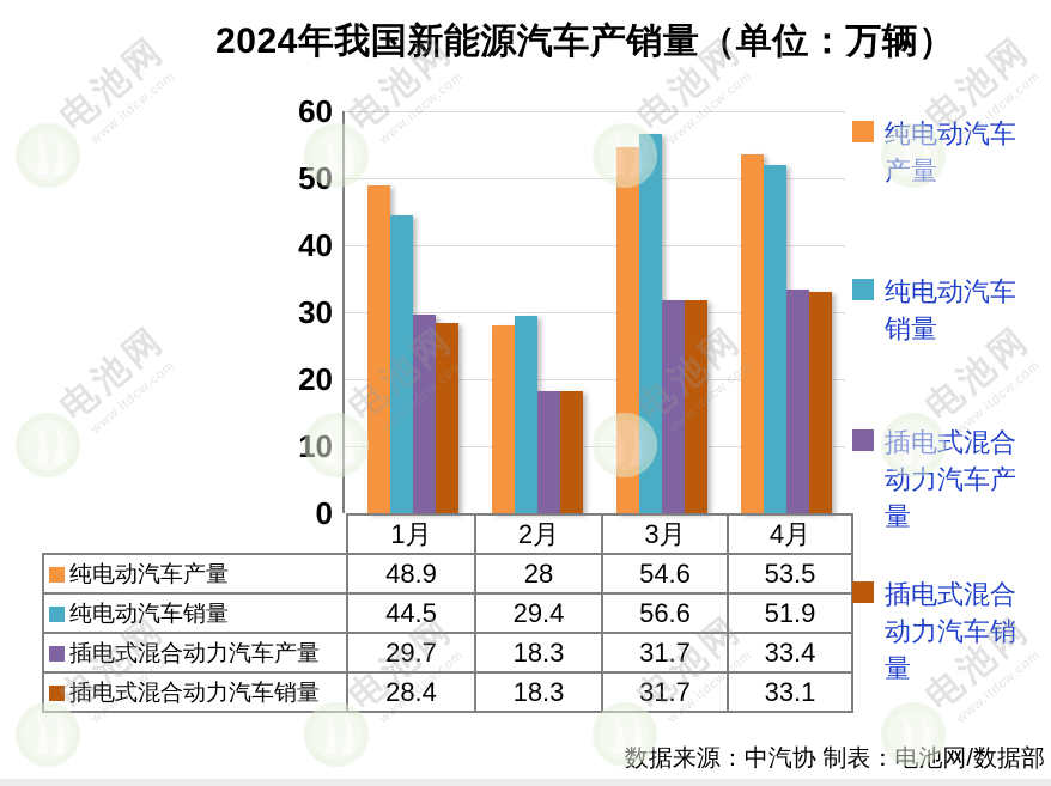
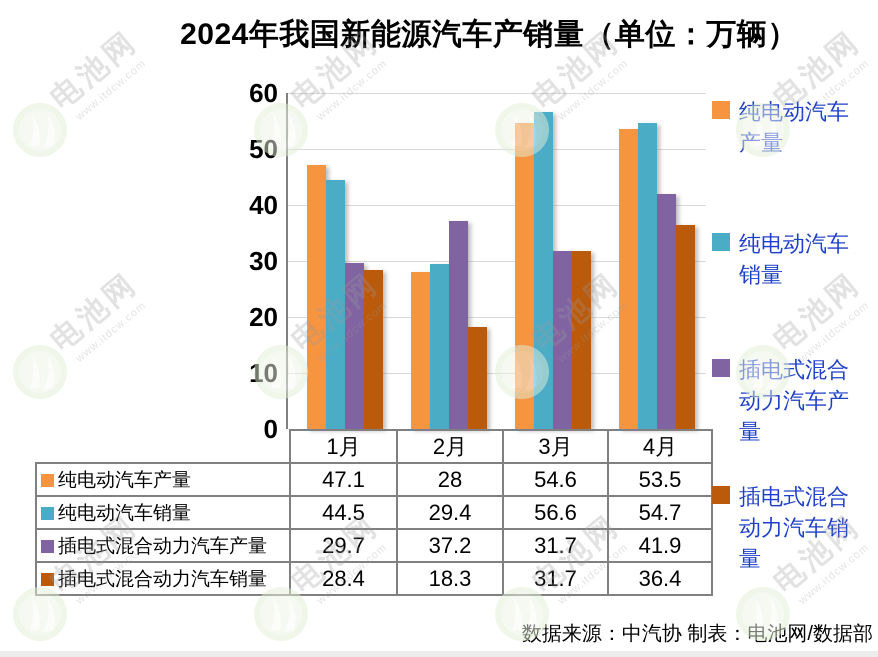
纯电动汽车产量/1月: 48.9 -> 47.1
插电式混合动力汽车产量/2月: 18.3 -> 37.2
纯电动汽车销量/4月: 51.9 -> 54.7
插电式混合动力汽车产量/4月: 33.4 -> 41.9
插电式混合动力汽车销量/4月: 33.1 -> 36.4
